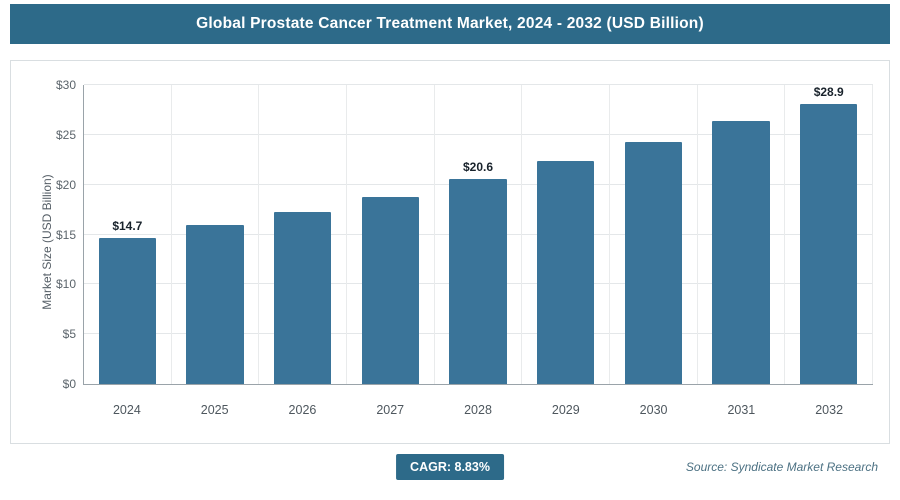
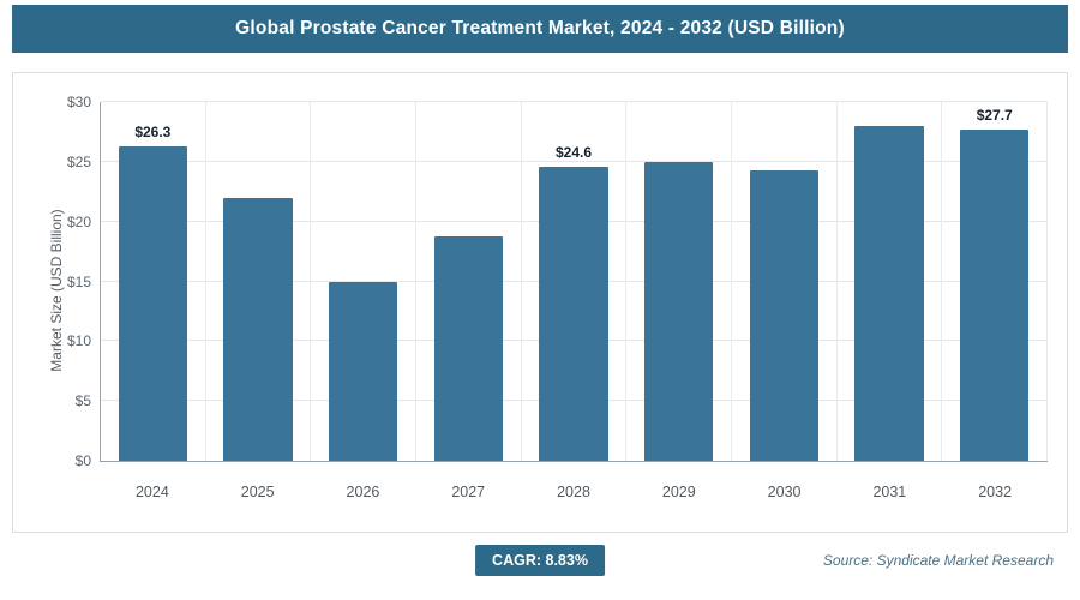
2024: $14.7 -> $26.3
2025: $16 -> $22
2026: $17 -> $15
2028: $20.6 -> $24.6
2029: $22 -> $25
2031: $26 -> $28
2032: $28.9 -> $27.7
